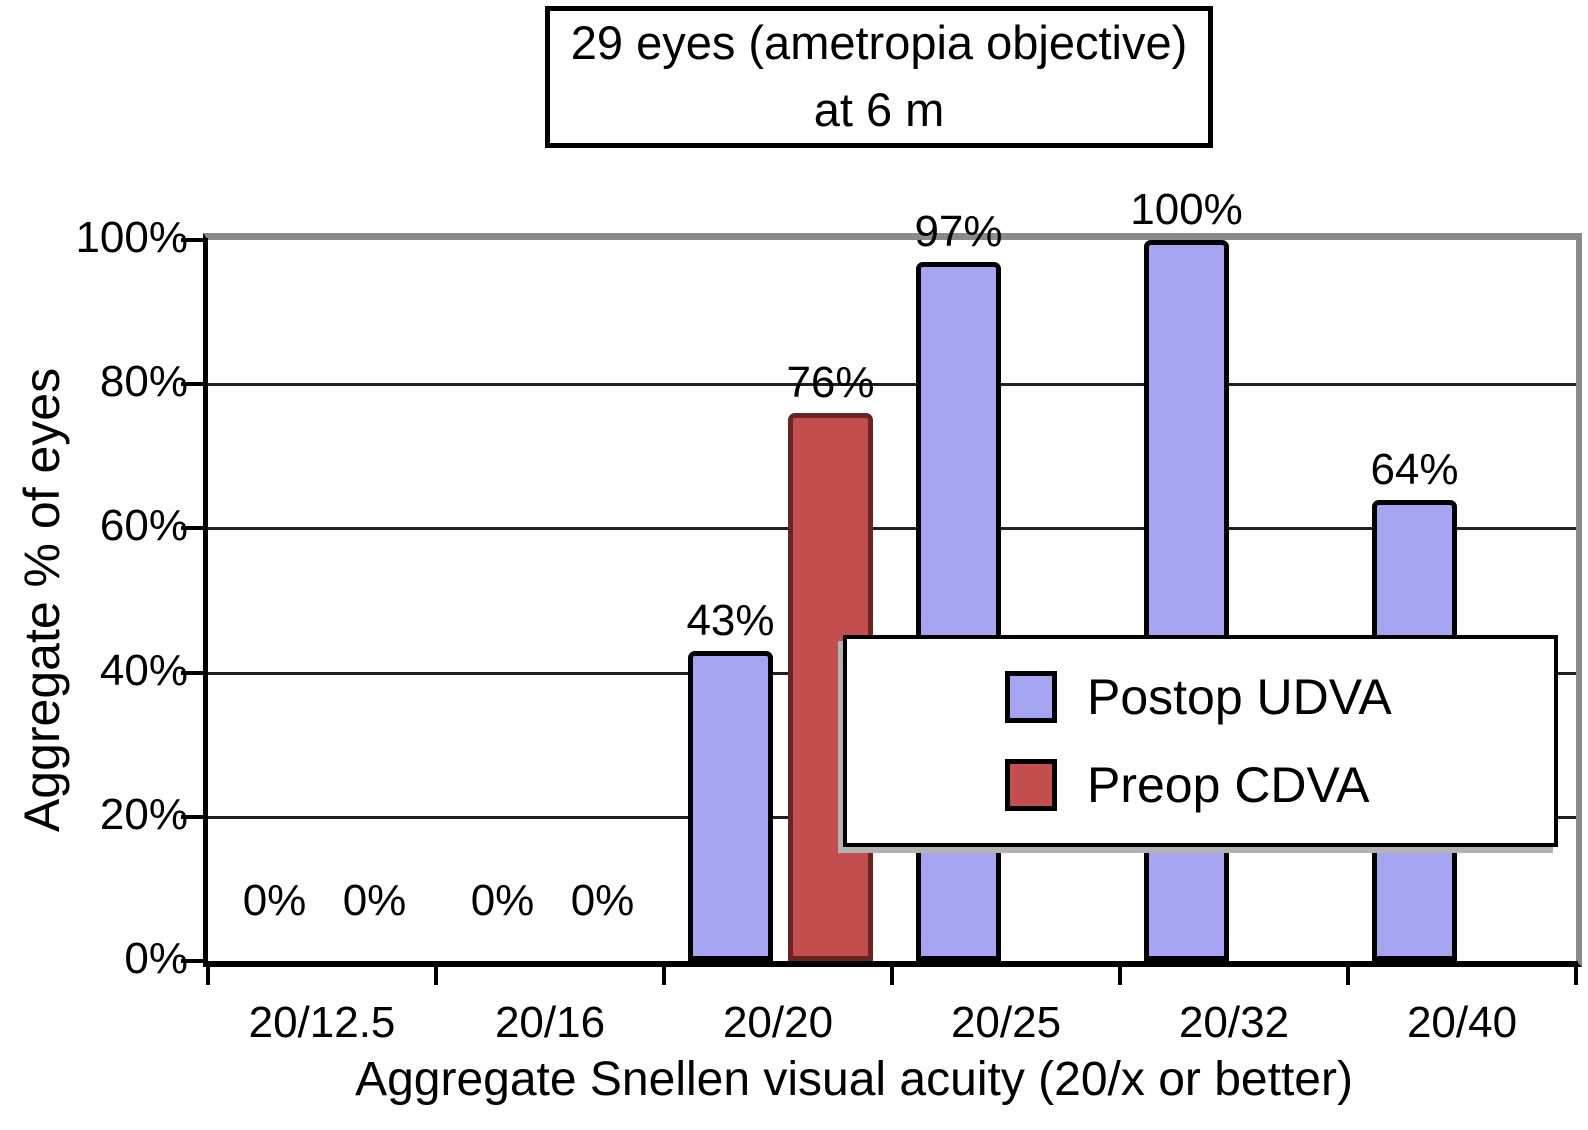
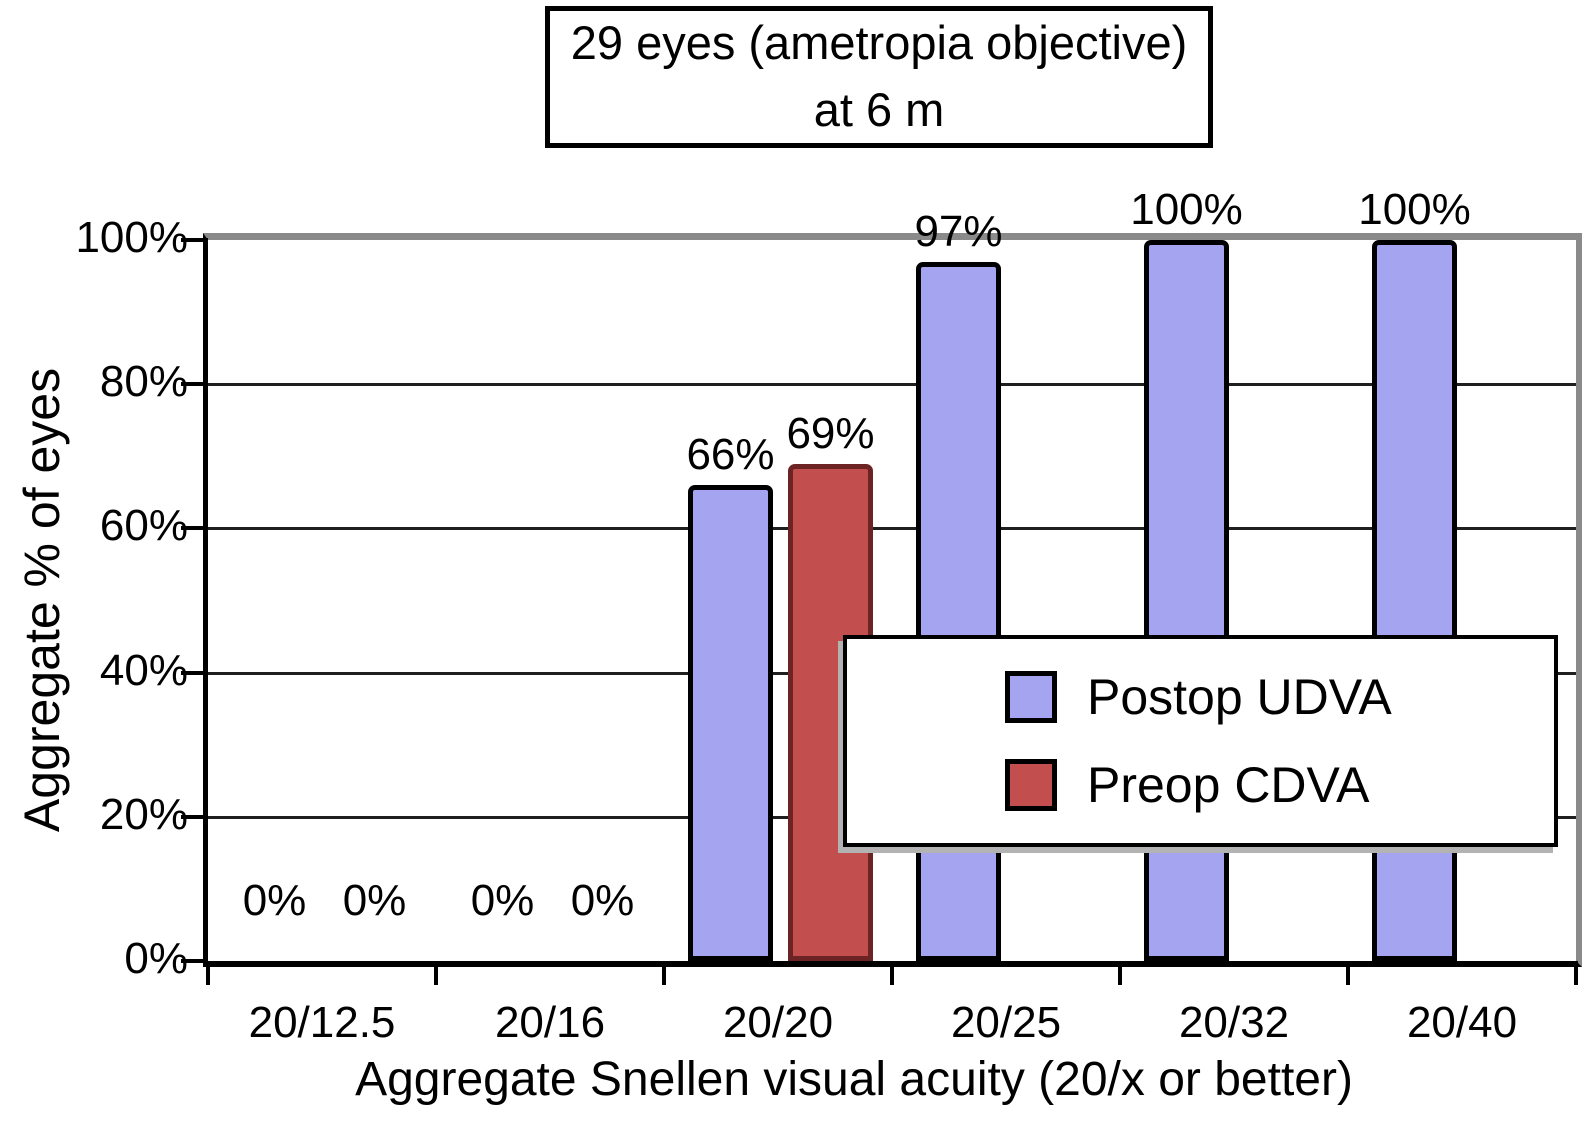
Postop UDVA/20/20: 43% -> 66%
Preop CDVA/20/20: 76% -> 69%
Postop UDVA/20/40: 64% -> 100%
